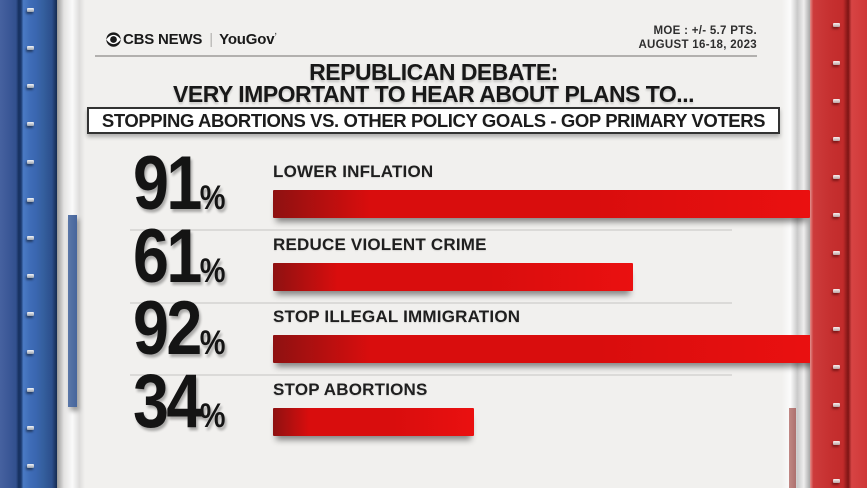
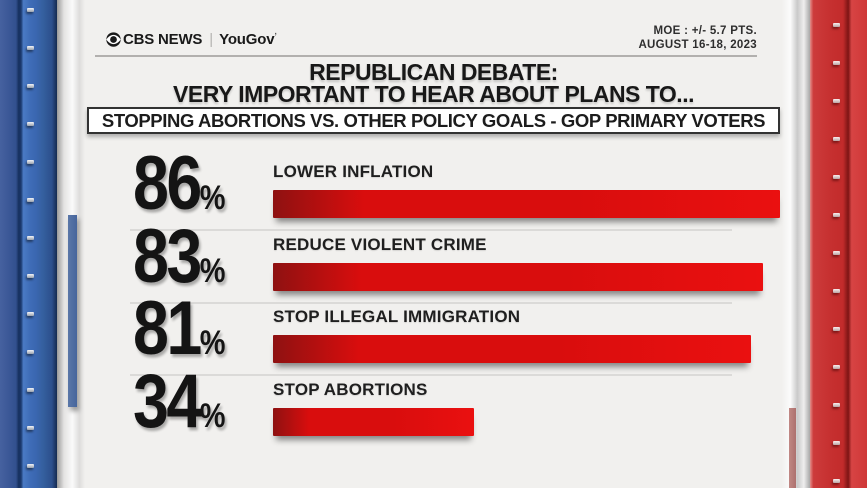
LOWER INFLATION: 91 -> 86
REDUCE VIOLENT CRIME: 61 -> 83
STOP ILLEGAL IMMIGRATION: 92 -> 81
